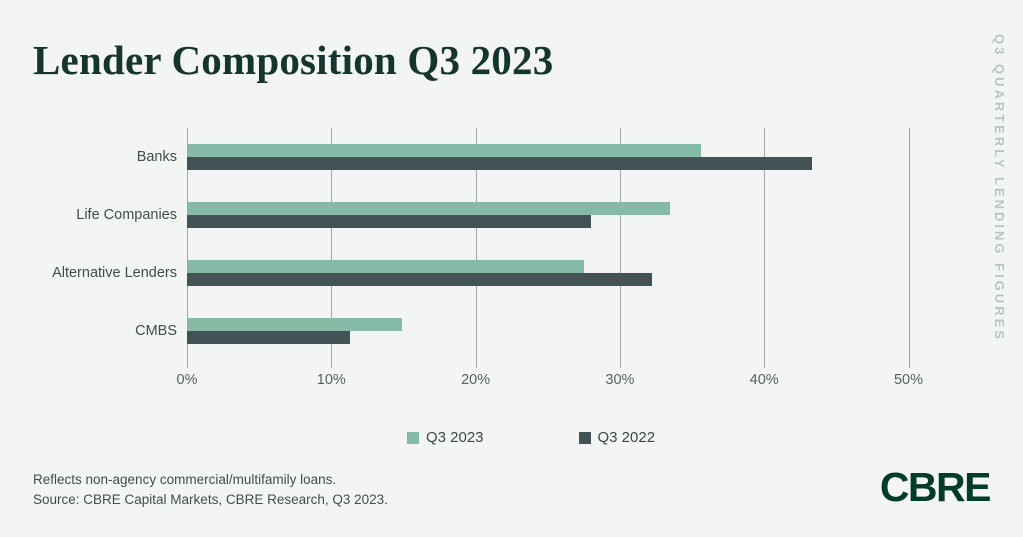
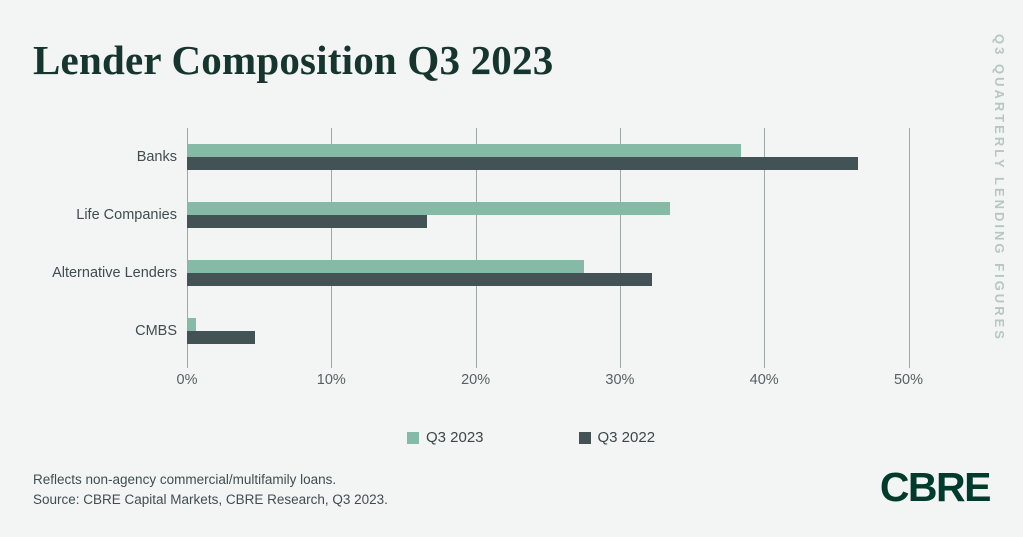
Q3 2023/Banks: 35.6% -> 38.4%
Q3 2022/Banks: 43.3% -> 46.5%
Q3 2022/Life Companies: 28.0% -> 16.6%
Q3 2023/CMBS: 14.9% -> 0.6%
Q3 2022/CMBS: 11.3% -> 4.7%
